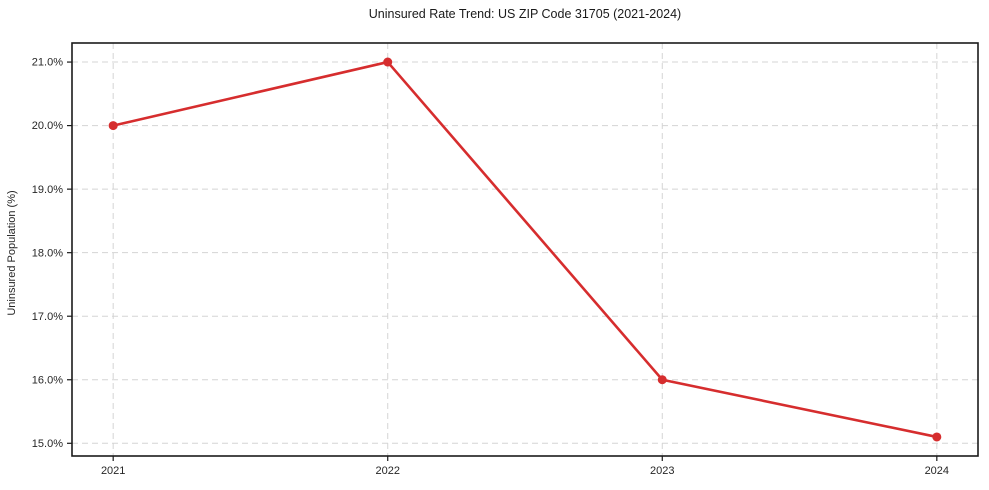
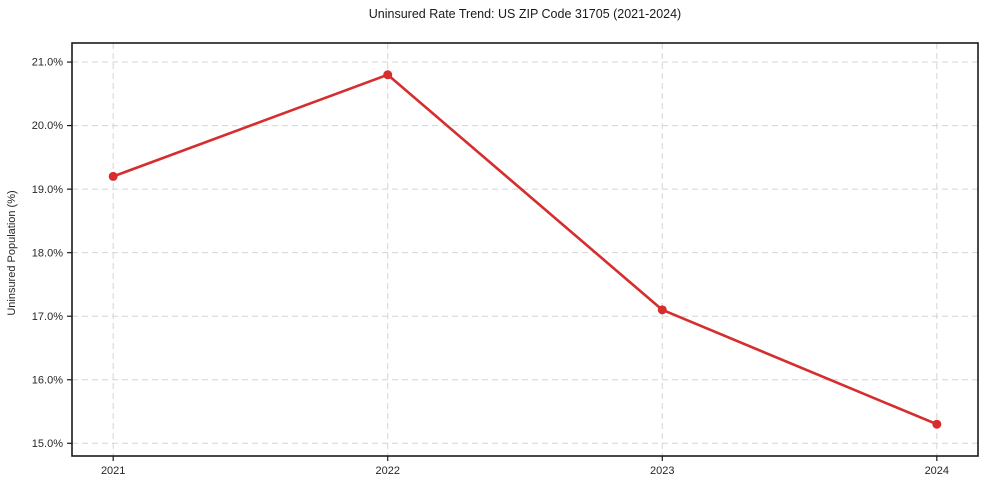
2021: 20.0% -> 19.2%
2022: 21.0% -> 20.8%
2023: 16.0% -> 17.1%
2024: 15.1% -> 15.3%
